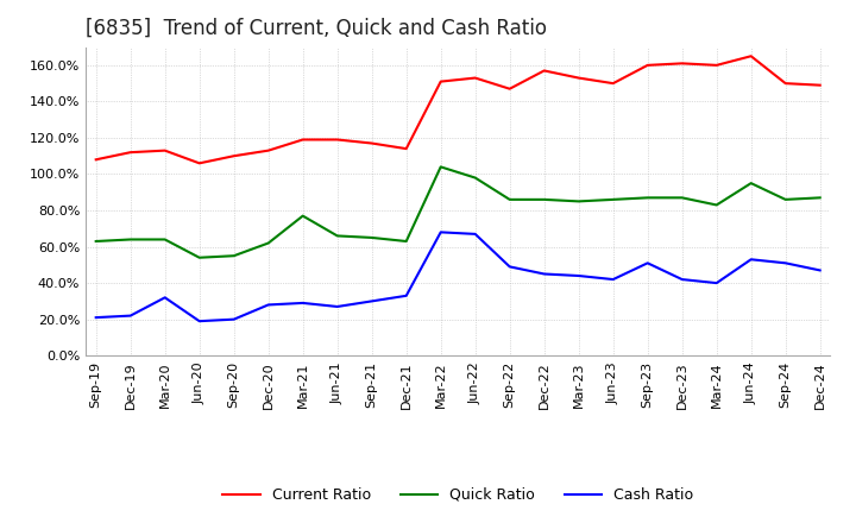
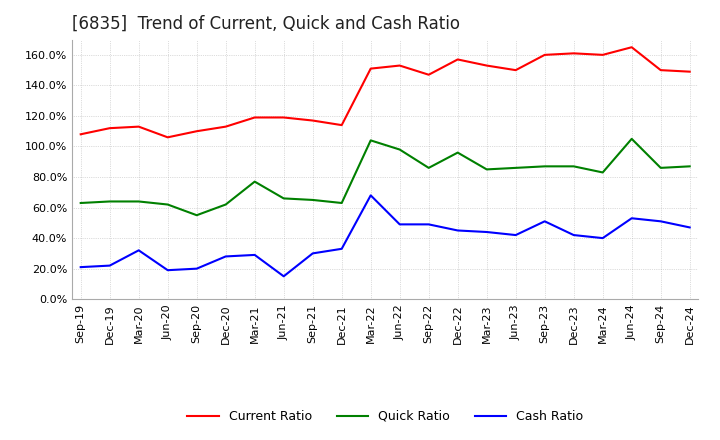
Quick Ratio/Jun-20: 54% -> 62%
Cash Ratio/Jun-21: 27% -> 15%
Cash Ratio/Jun-22: 67% -> 49%
Quick Ratio/Dec-22: 86% -> 96%
Quick Ratio/Jun-24: 95% -> 105%
